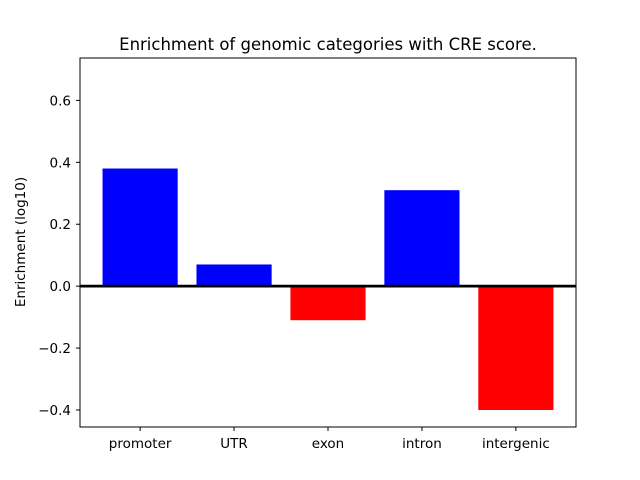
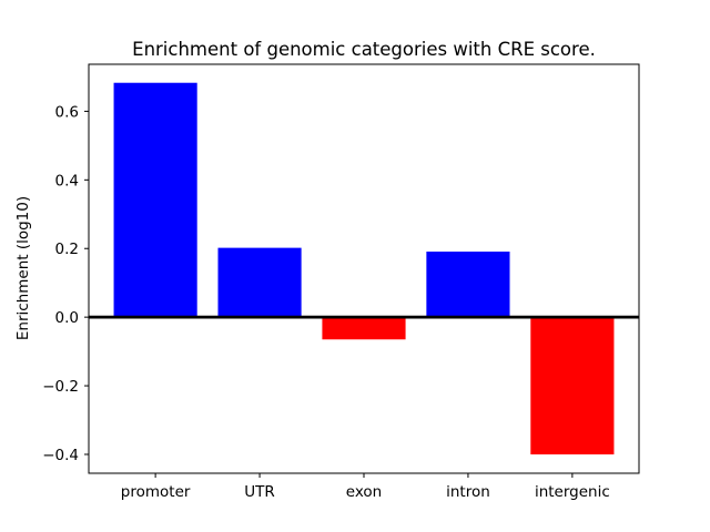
promoter: 0.38 -> 0.68
UTR: 0.07 -> 0.20
exon: -0.11 -> -0.07
intron: 0.31 -> 0.19
